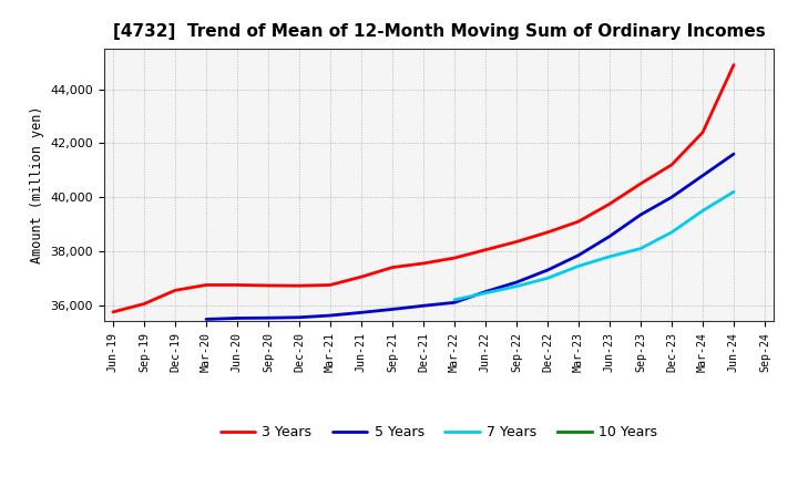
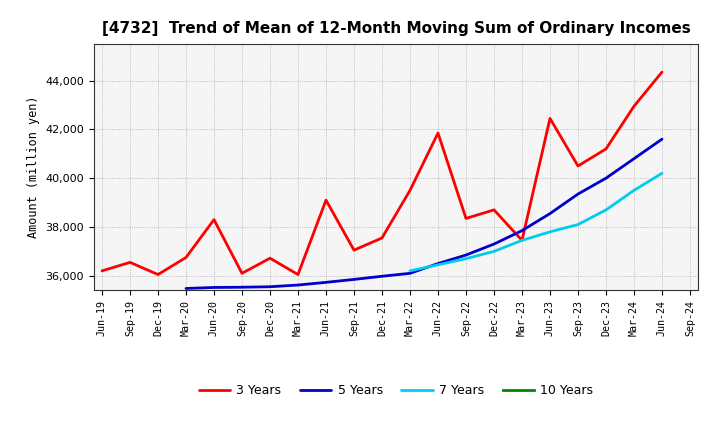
3 Years/Jun-19: 35,750 -> 36,200
3 Years/Sep-19: 36,050 -> 36,550
3 Years/Dec-19: 36,550 -> 36,050
3 Years/Jun-20: 36,750 -> 38,300
3 Years/Sep-20: 36,730 -> 36,100
3 Years/Mar-21: 36,750 -> 36,050
3 Years/Jun-21: 37,050 -> 39,100
3 Years/Sep-21: 37,400 -> 37,050
3 Years/Mar-22: 37,750 -> 39,500
3 Years/Jun-22: 38,050 -> 41,850
3 Years/Mar-23: 39,100 -> 37,450
3 Years/Jun-23: 39,750 -> 42,450
3 Years/Mar-24: 42,400 -> 42,950
3 Years/Jun-24: 44,900 -> 44,350
